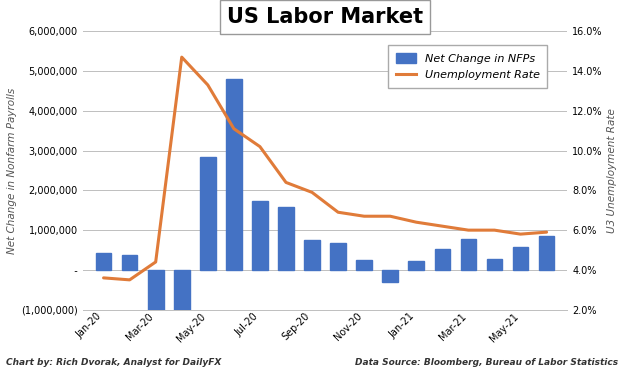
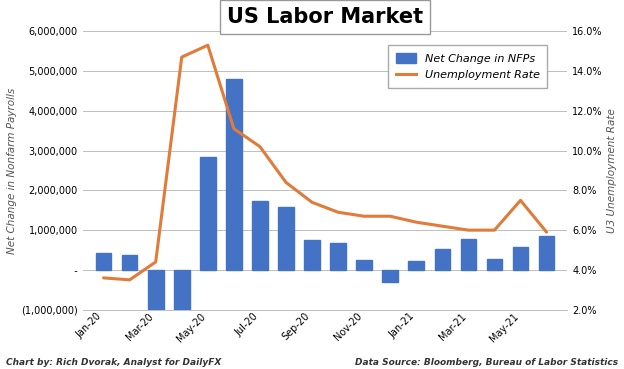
Unemployment Rate/May-20: 13.3% -> 15.3%
Unemployment Rate/Sep-20: 7.9% -> 7.4%
Unemployment Rate/May-21: 5.8% -> 7.5%
